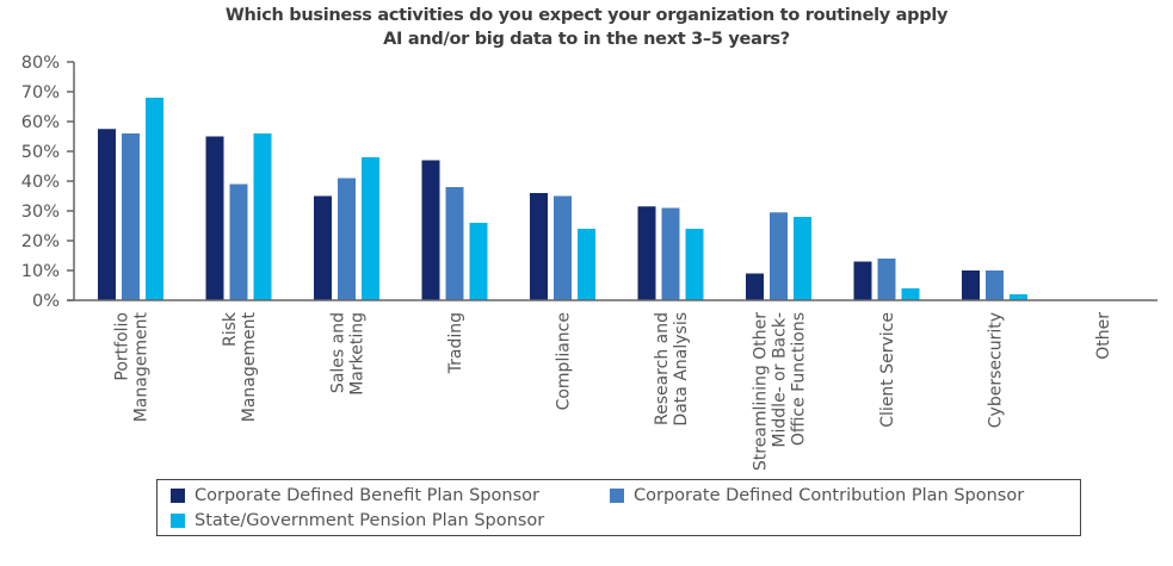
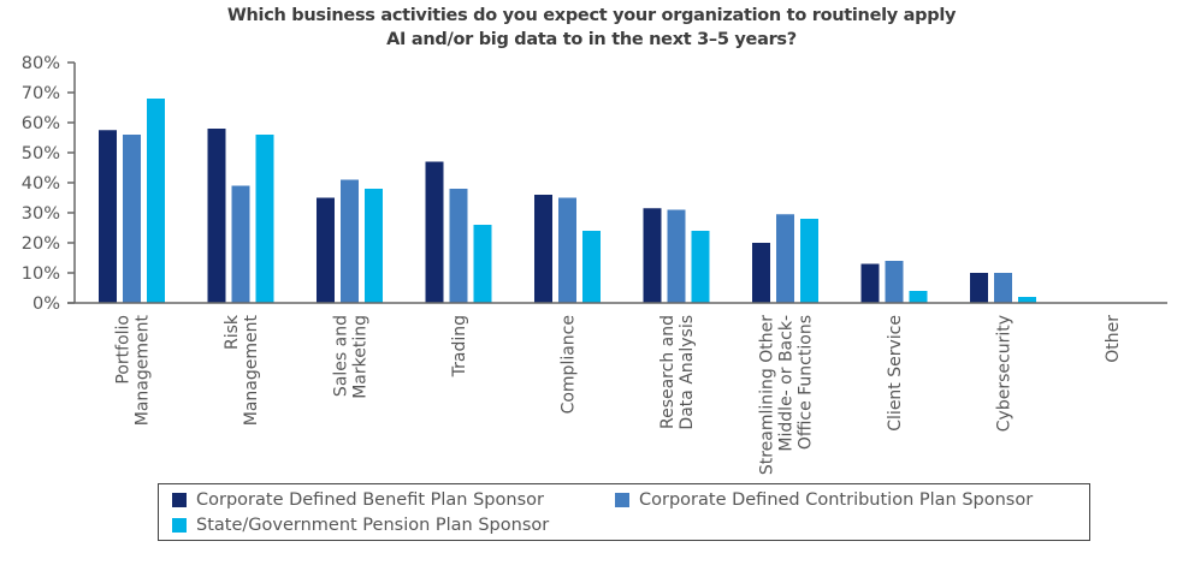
Corporate Defined Benefit Plan Sponsor/Risk Management: 55% -> 58%
State/Government Pension Plan Sponsor/Sales and Marketing: 48% -> 38%
Corporate Defined Benefit Plan Sponsor/Streamlining Other Middle- or Back-Office Functions: 9% -> 20%
